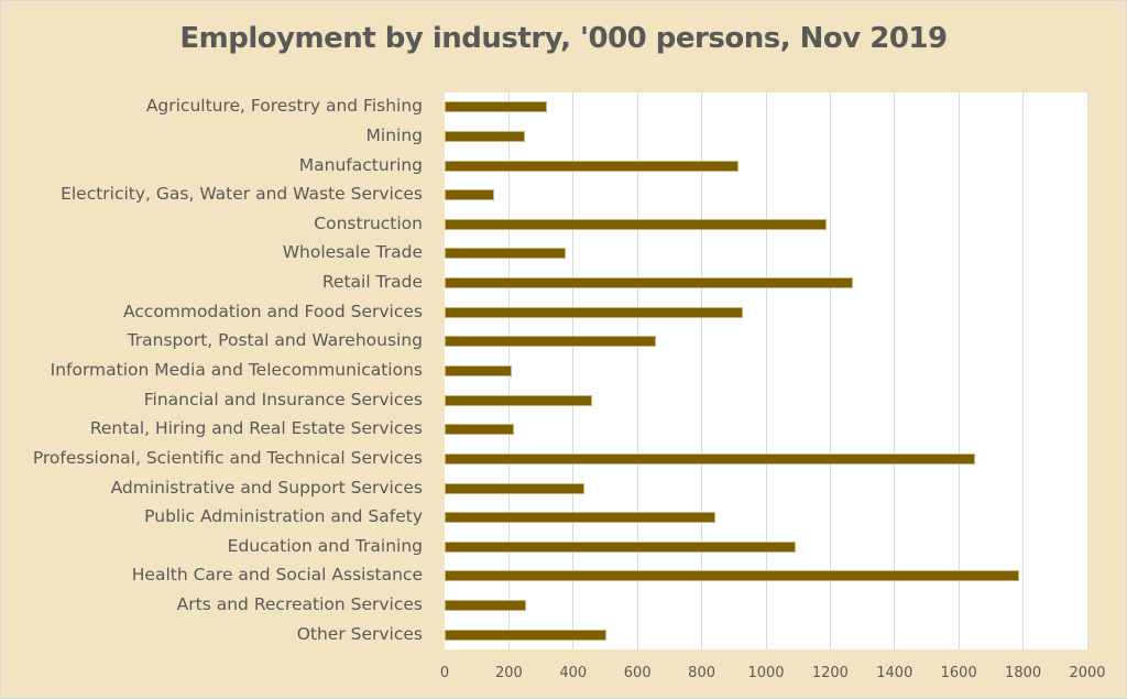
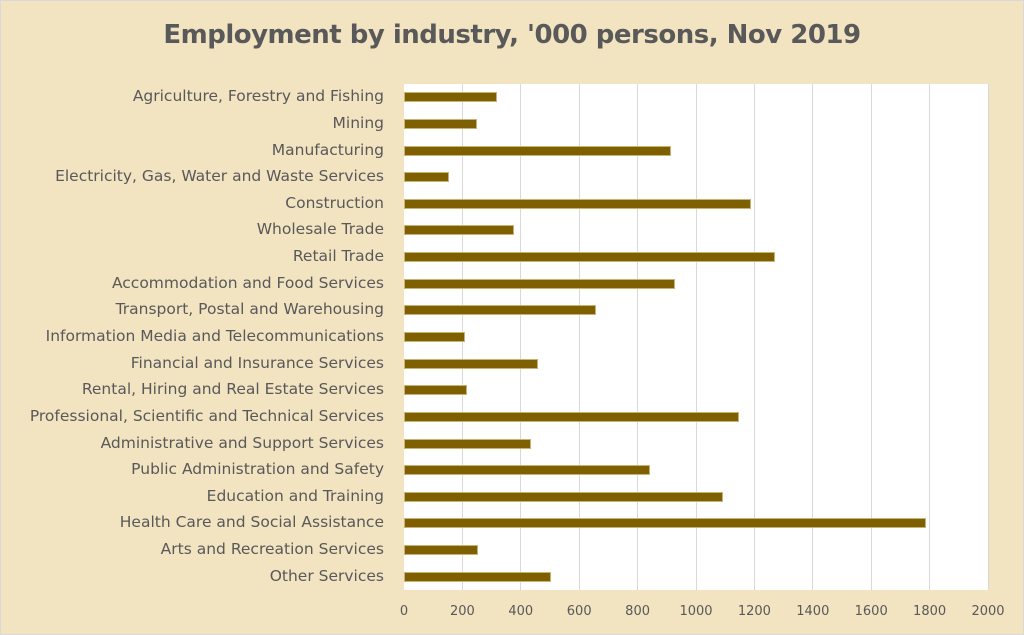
Professional, Scientific and Technical Services: 1650 -> 1150
